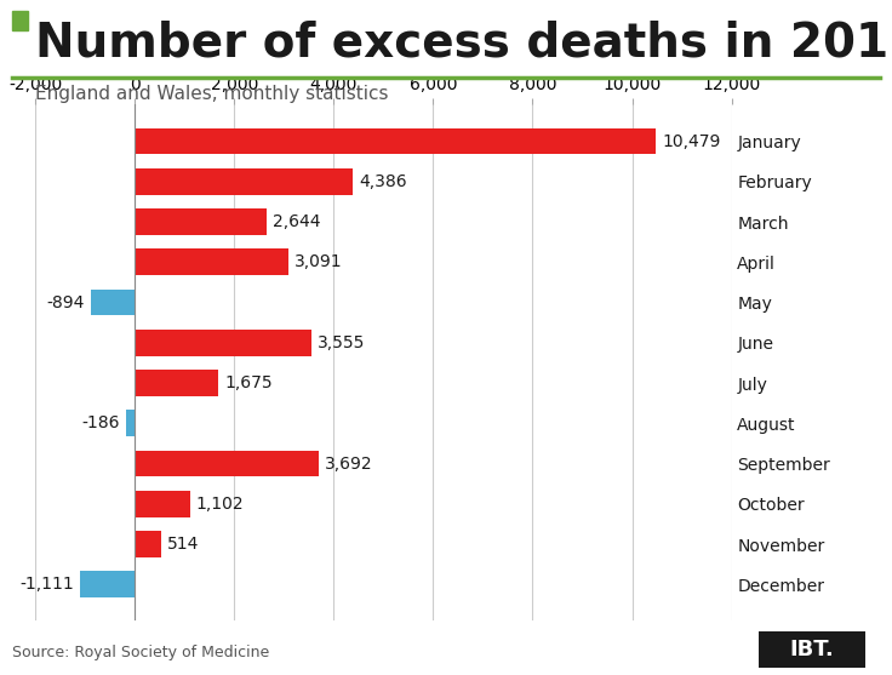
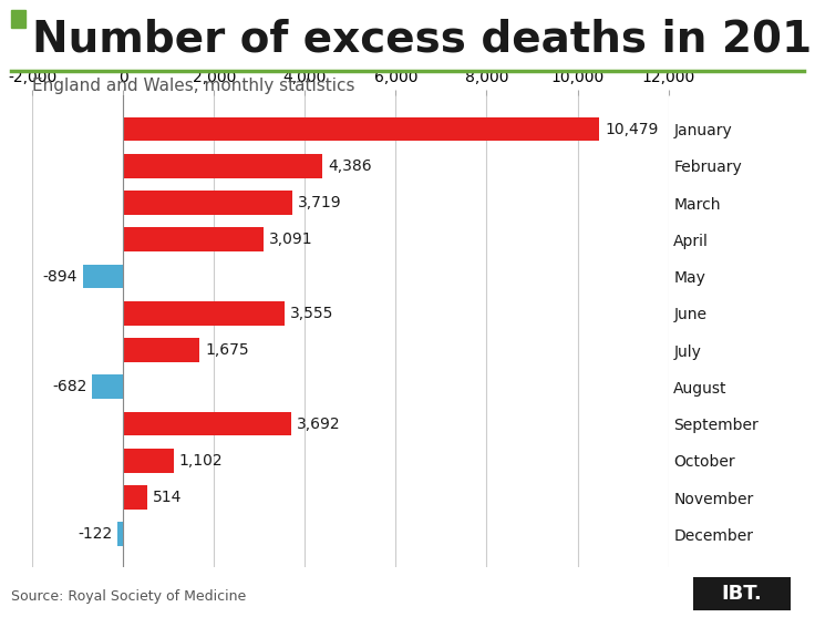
March: 2,644 -> 3,719
August: -186 -> -682
December: -1,111 -> -122
